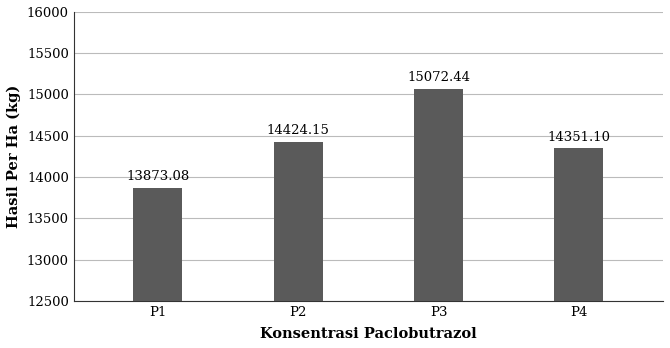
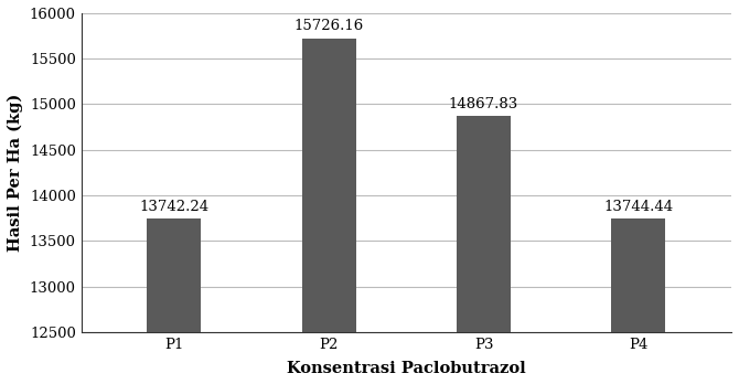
P1: 13873.08 -> 13742.24
P2: 14424.15 -> 15726.16
P3: 15072.44 -> 14867.83
P4: 14351.10 -> 13744.44
